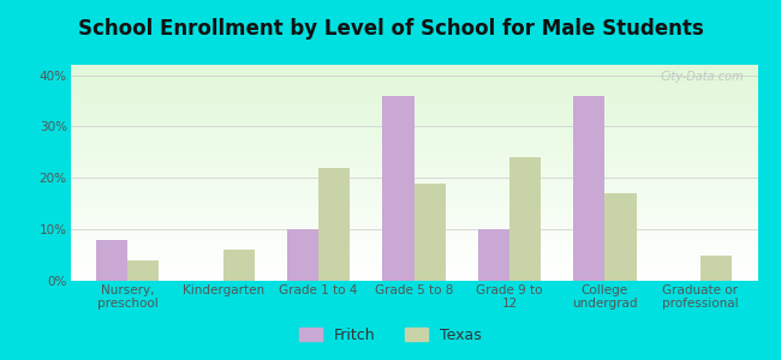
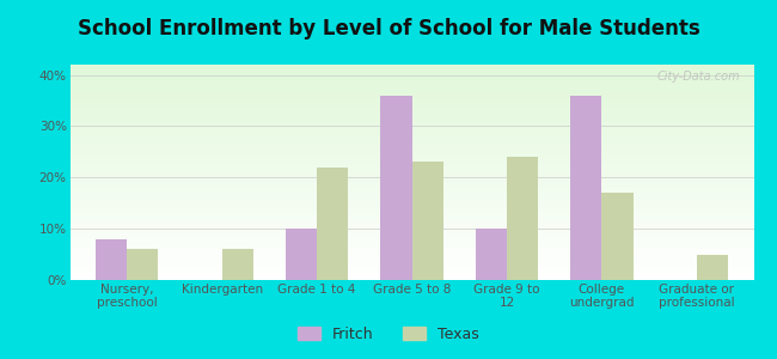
Texas/Nursery, preschool: 4% -> 6%
Texas/Grade 5 to 8: 19% -> 23%
